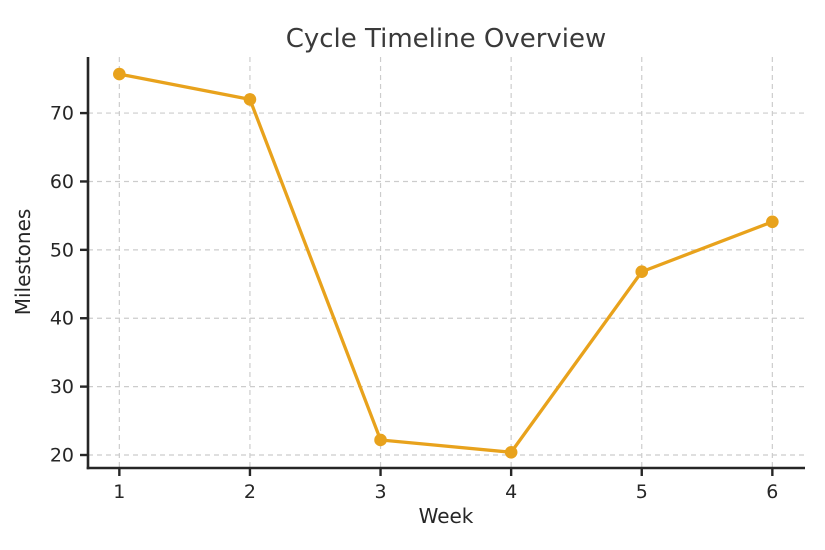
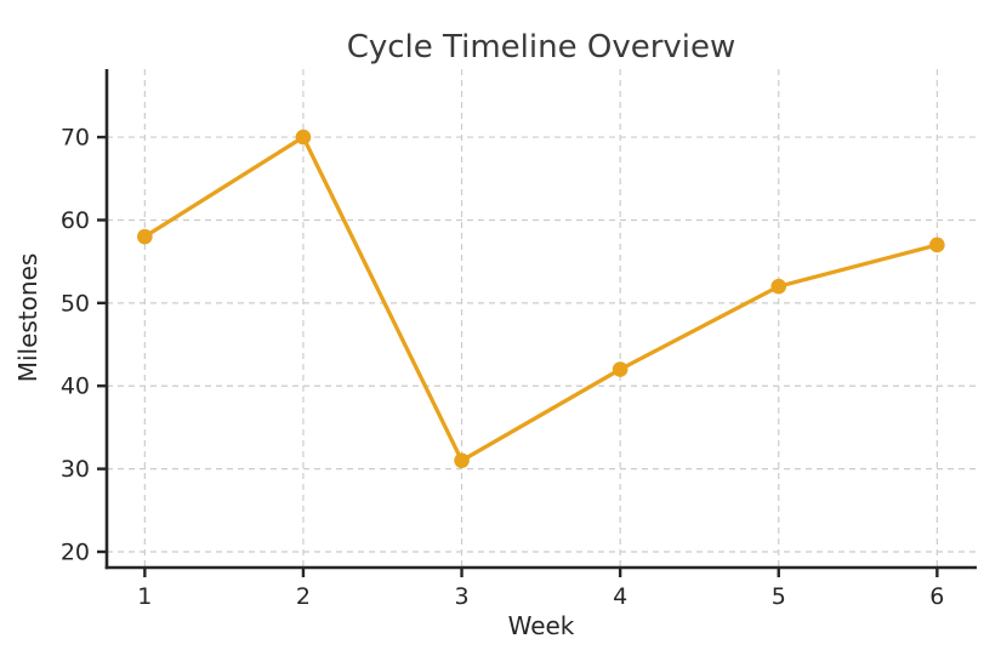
1: 76 -> 58
2: 72 -> 70
3: 22 -> 31
4: 20 -> 42
5: 47 -> 52
6: 54 -> 57
